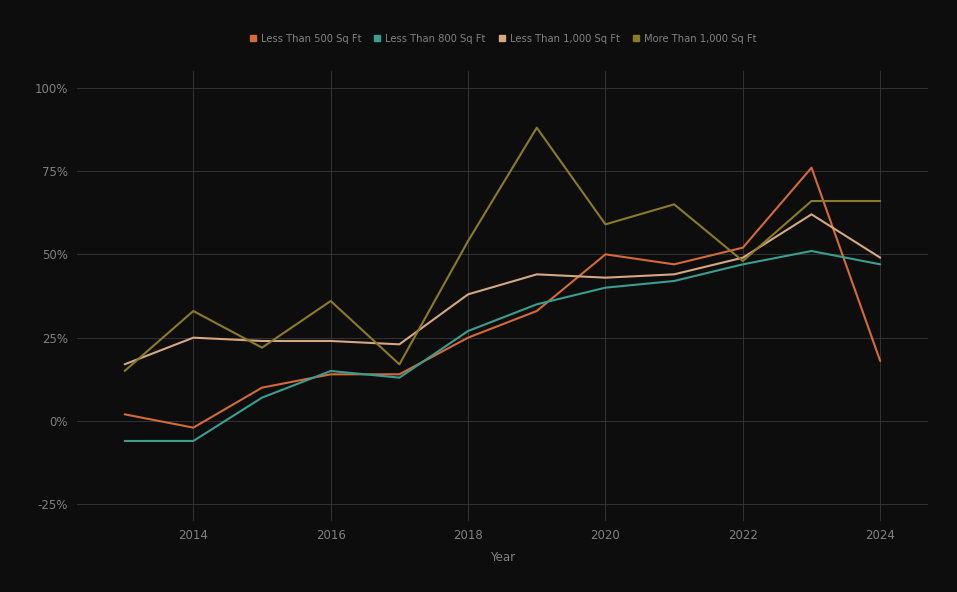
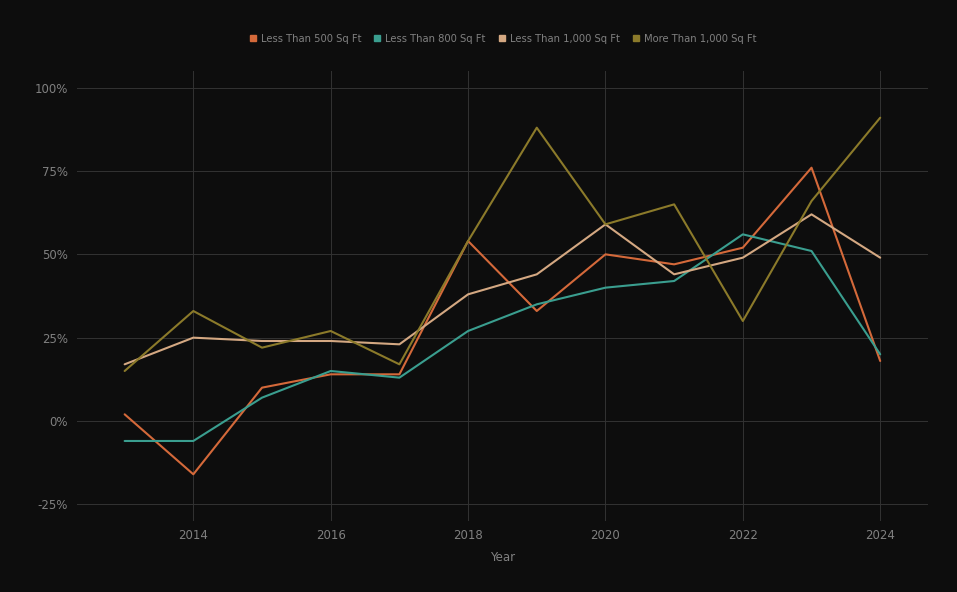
Less Than 500 Sq Ft/2014: -2% -> -16%
More Than 1,000 Sq Ft/2016: 36% -> 27%
Less Than 500 Sq Ft/2018: 25% -> 54%
Less Than 1,000 Sq Ft/2020: 43% -> 59%
Less Than 800 Sq Ft/2022: 47% -> 56%
More Than 1,000 Sq Ft/2022: 48% -> 30%
Less Than 800 Sq Ft/2024: 47% -> 20%
More Than 1,000 Sq Ft/2024: 66% -> 91%
